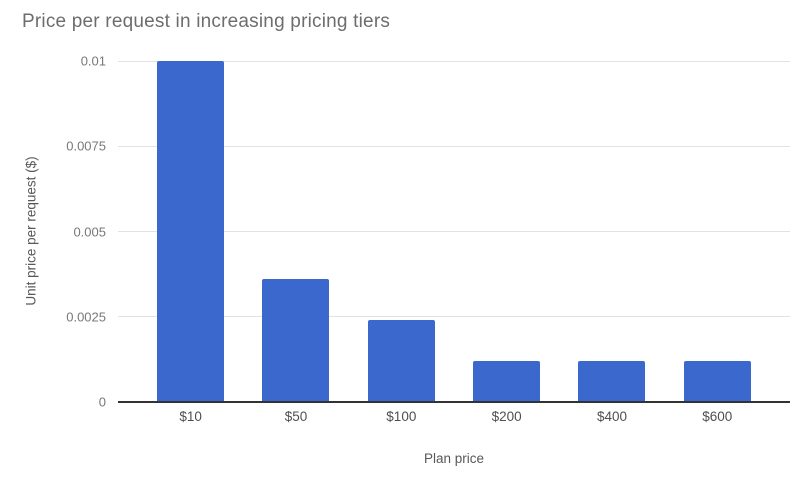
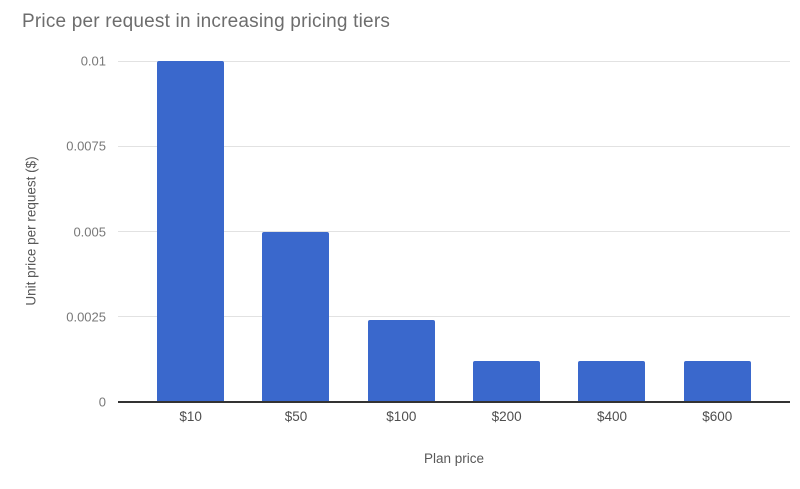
$50: 0.0036 -> 0.0050
